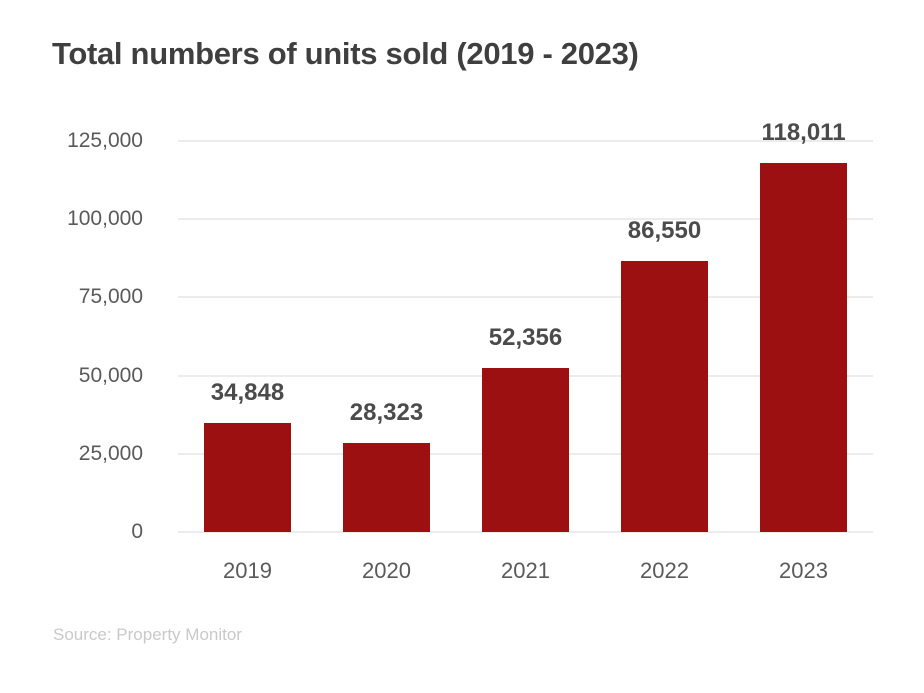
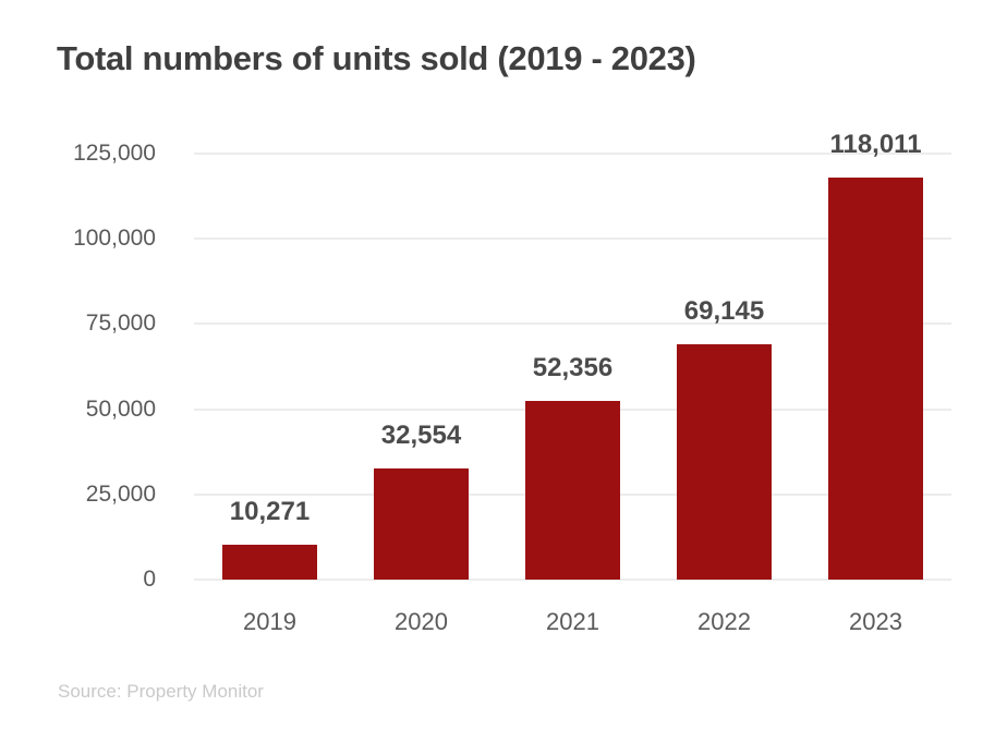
2019: 34,848 -> 10,271
2020: 28,323 -> 32,554
2022: 86,550 -> 69,145
